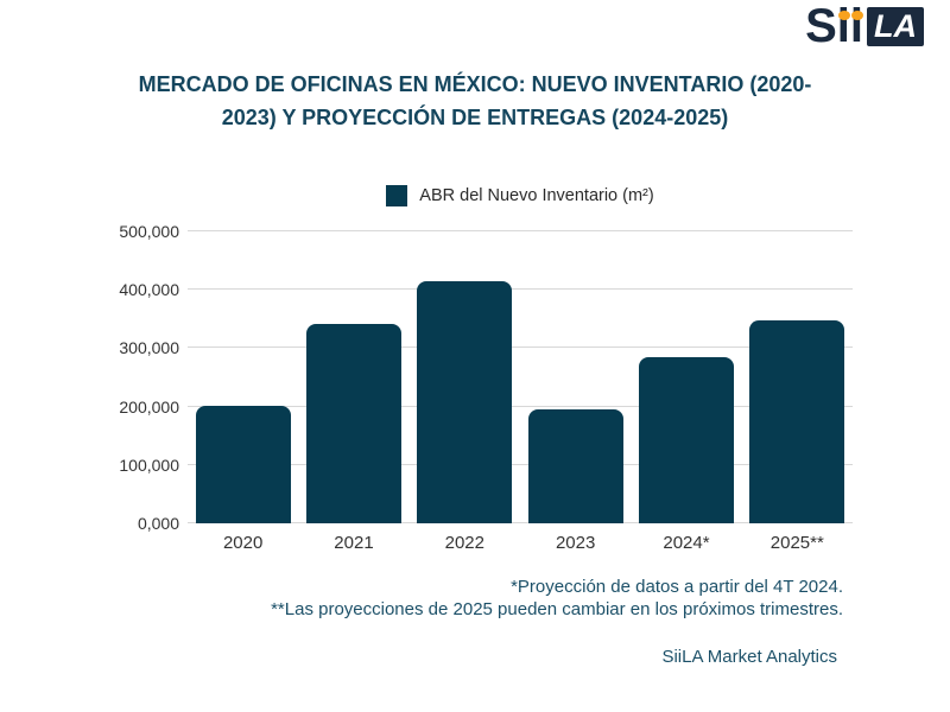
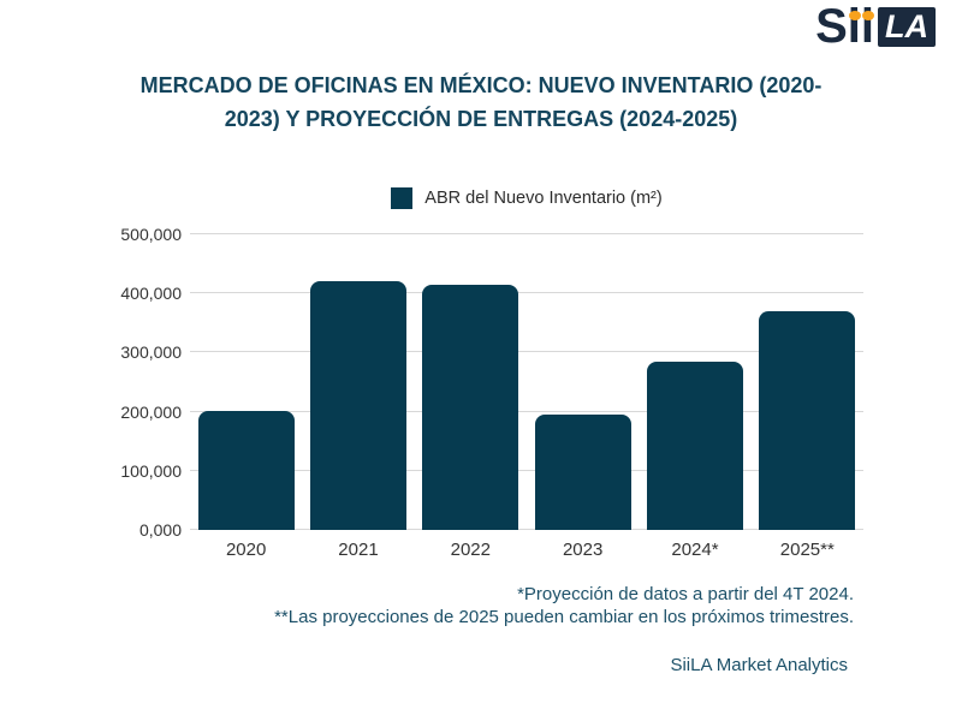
2021: 340000 -> 420000
2025**: 350000 -> 370000
